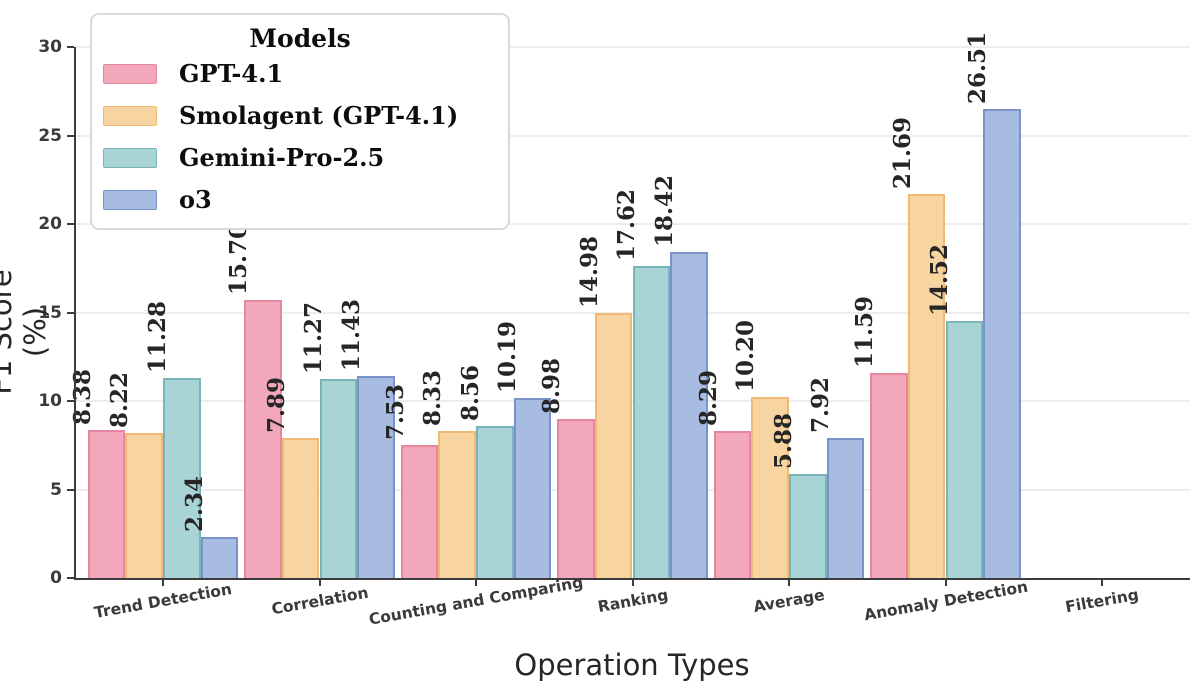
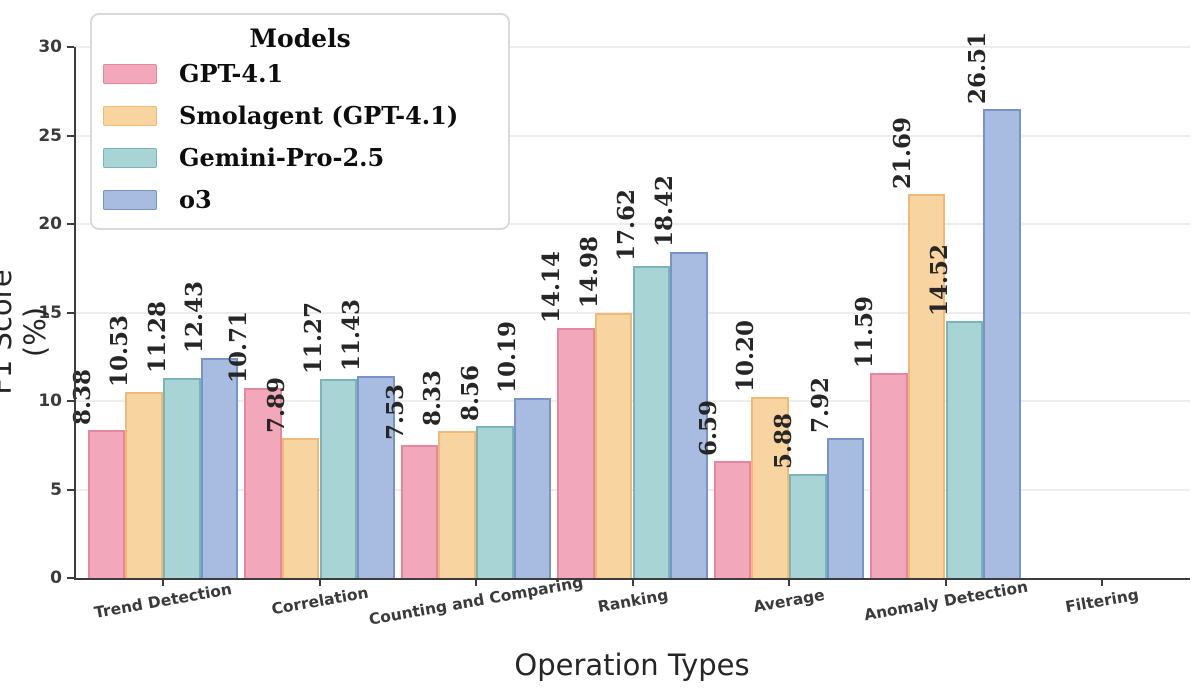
Smolagent (GPT-4.1)/Trend Detection: 8.22 -> 10.53
o3/Trend Detection: 2.34 -> 12.43
GPT-4.1/Correlation: 15.70 -> 10.71
GPT-4.1/Ranking: 8.98 -> 14.14
GPT-4.1/Average: 8.29 -> 6.59
